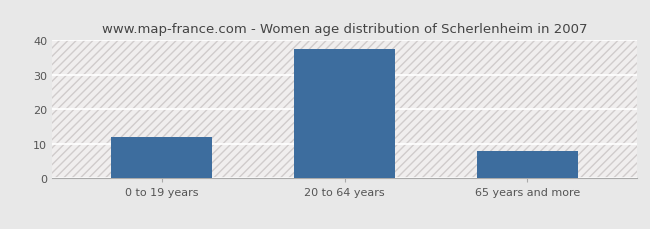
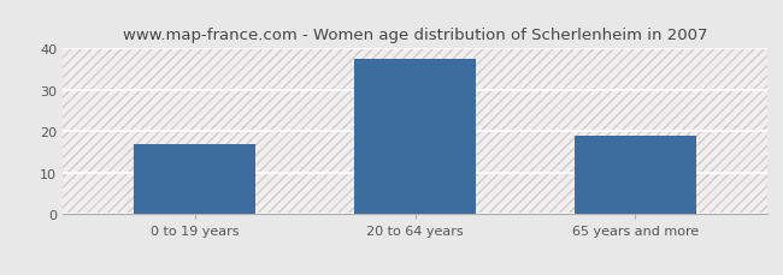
0 to 19 years: 12.0 -> 17.0
65 years and more: 8.0 -> 19.0
